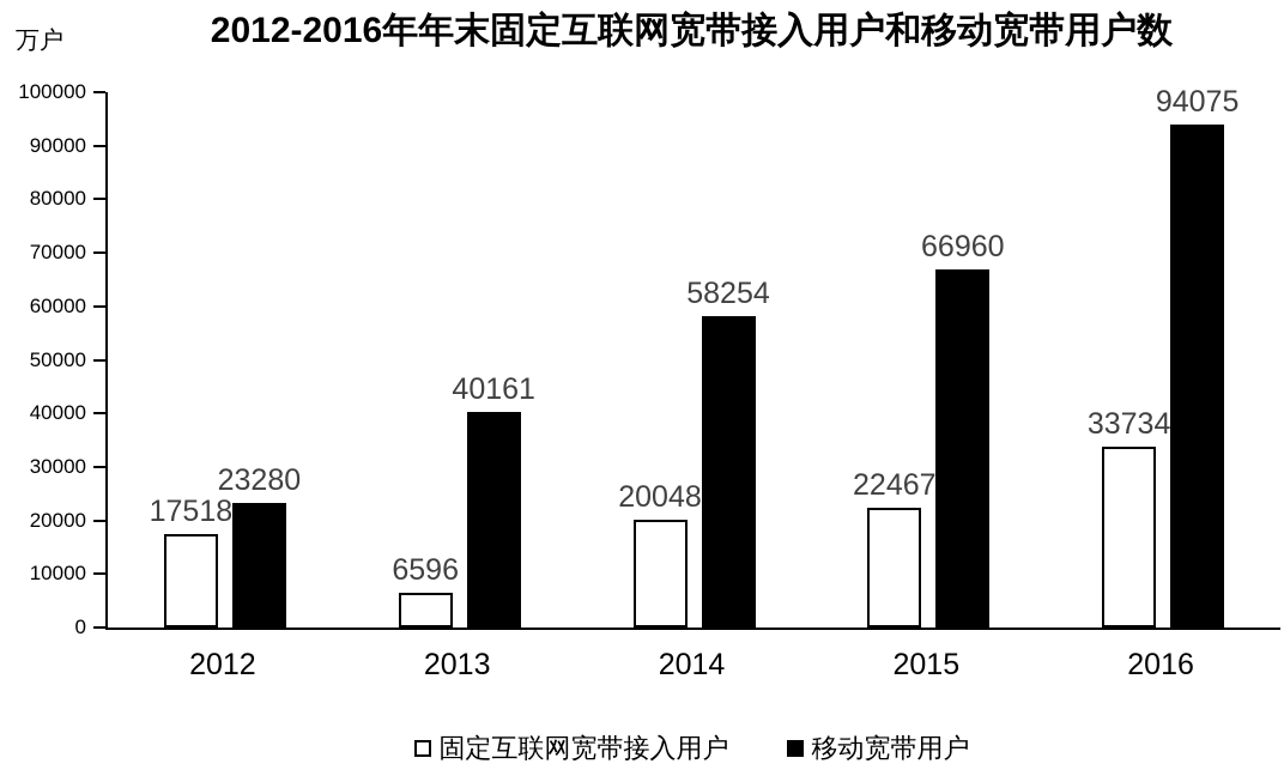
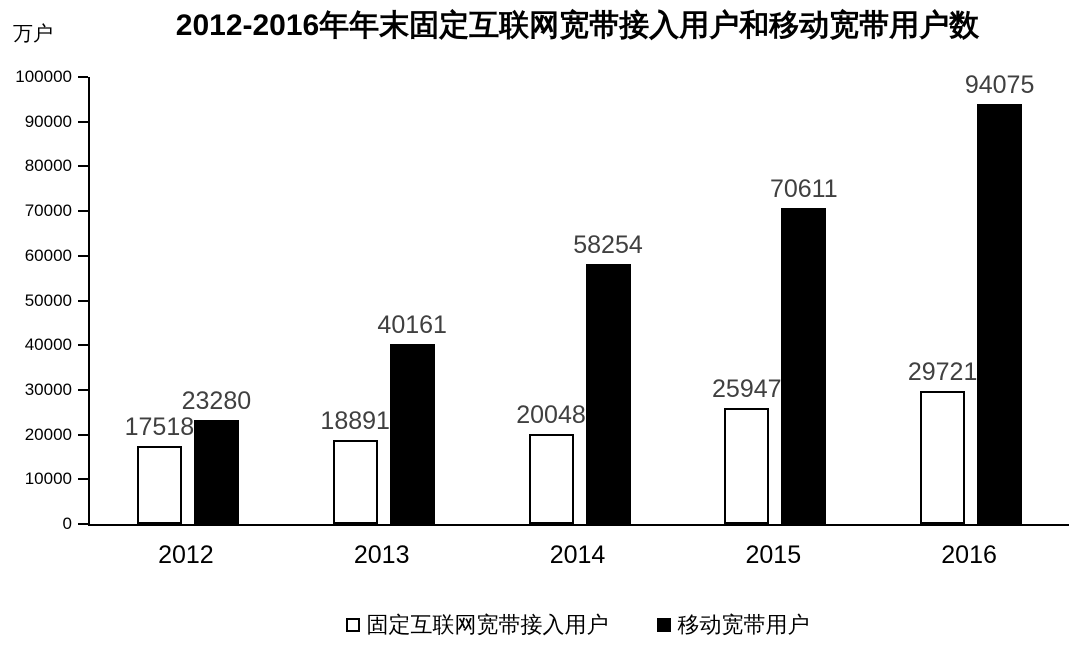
固定互联网宽带接入用户/2013: 6596 -> 18891
固定互联网宽带接入用户/2015: 22467 -> 25947
移动宽带用户/2015: 66960 -> 70611
固定互联网宽带接入用户/2016: 33734 -> 29721
